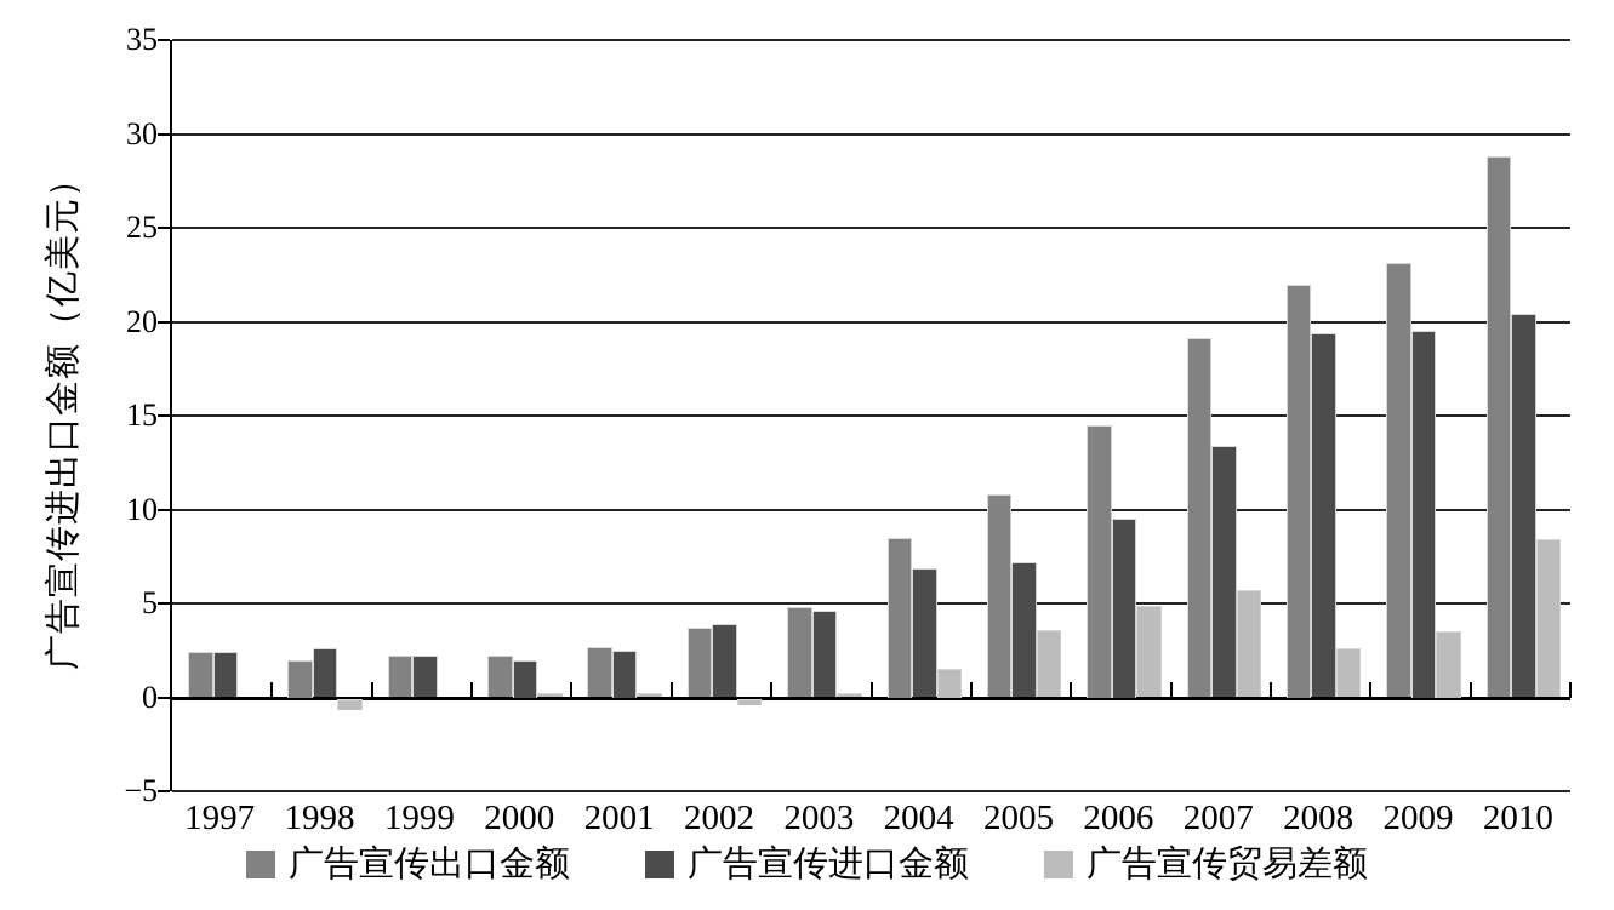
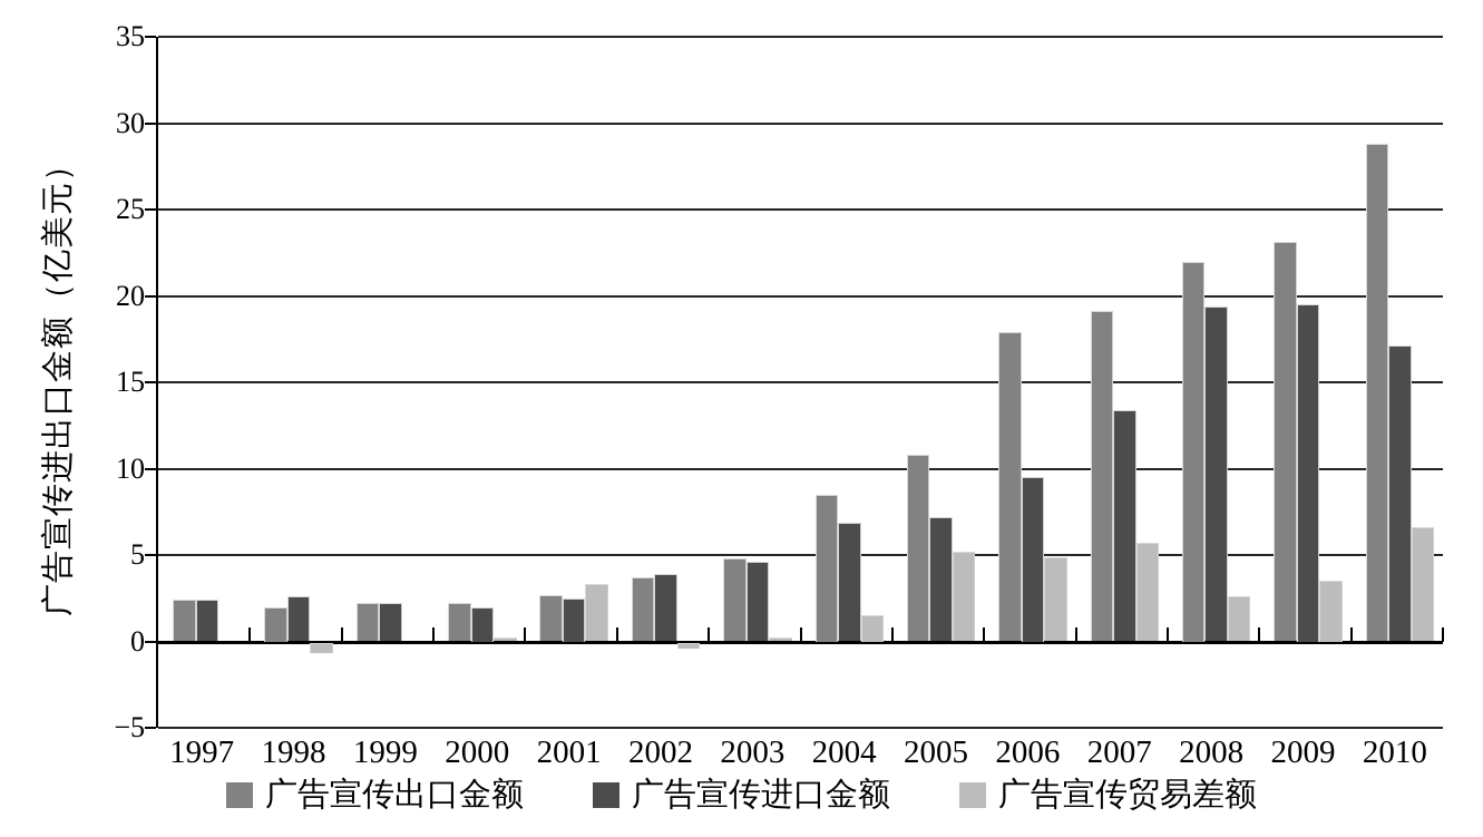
广告宣传贸易差额/2001: 0.2 -> 3.3
广告宣传贸易差额/2005: 3.6 -> 5.2
广告宣传出口金额/2006: 14.5 -> 17.9
广告宣传进口金额/2010: 20.4 -> 17.1
广告宣传贸易差额/2010: 8.4 -> 6.6
